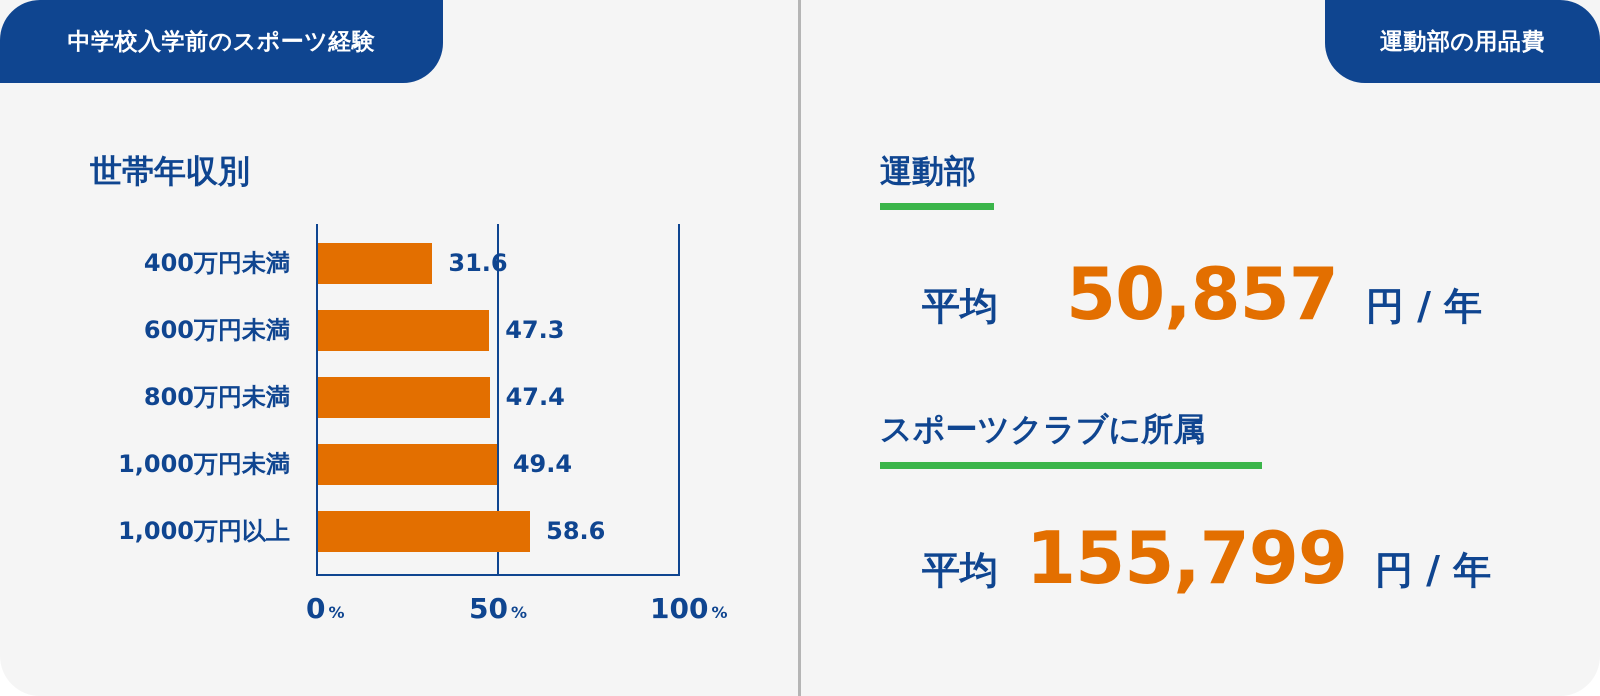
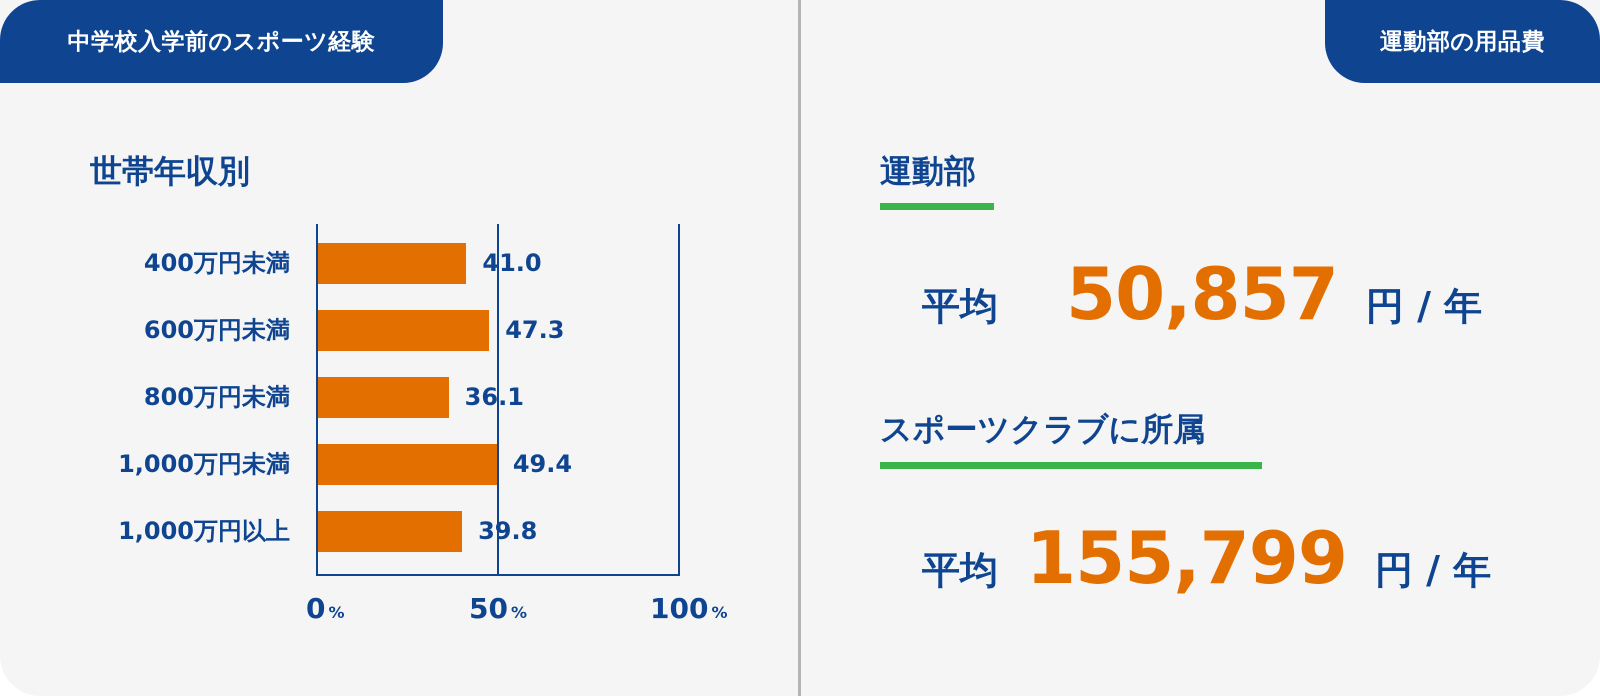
400万円未満: 31.6 -> 41.0
800万円未満: 47.4 -> 36.1
1,000万円以上: 58.6 -> 39.8
